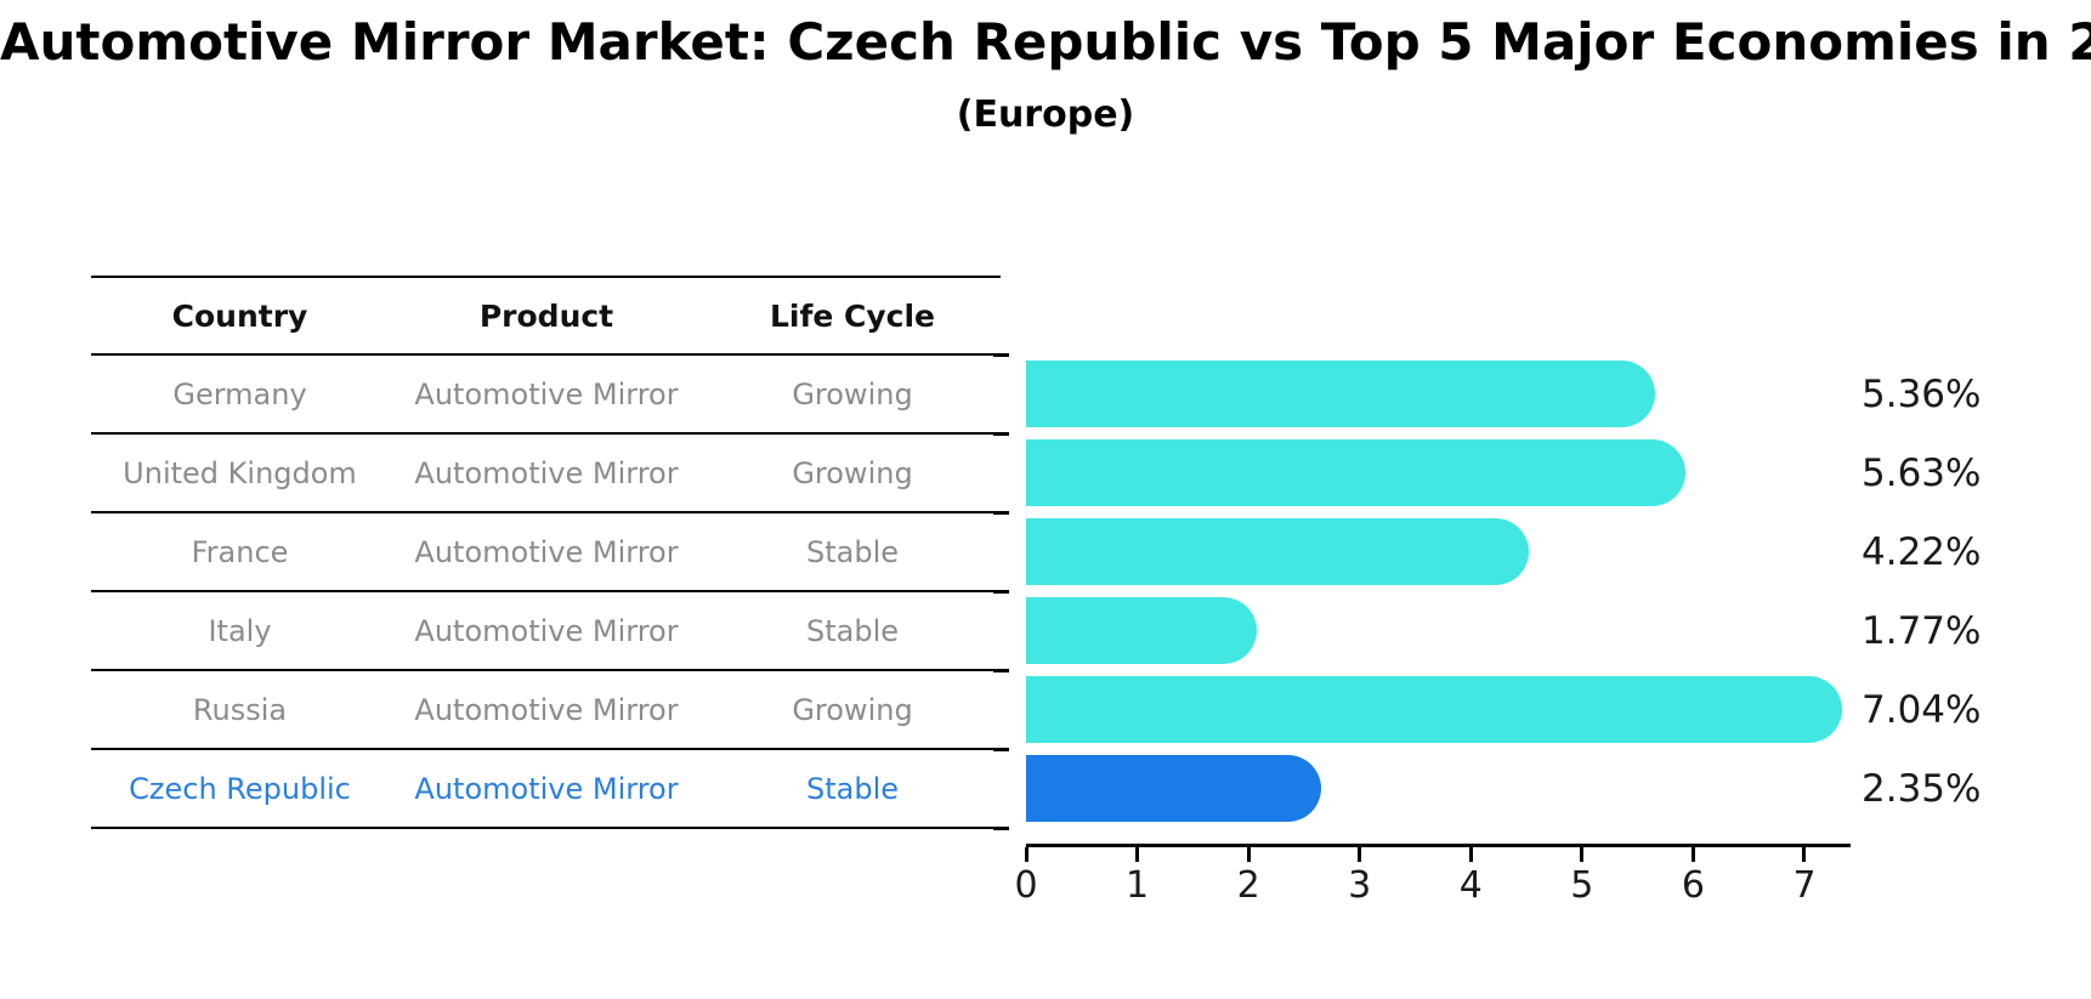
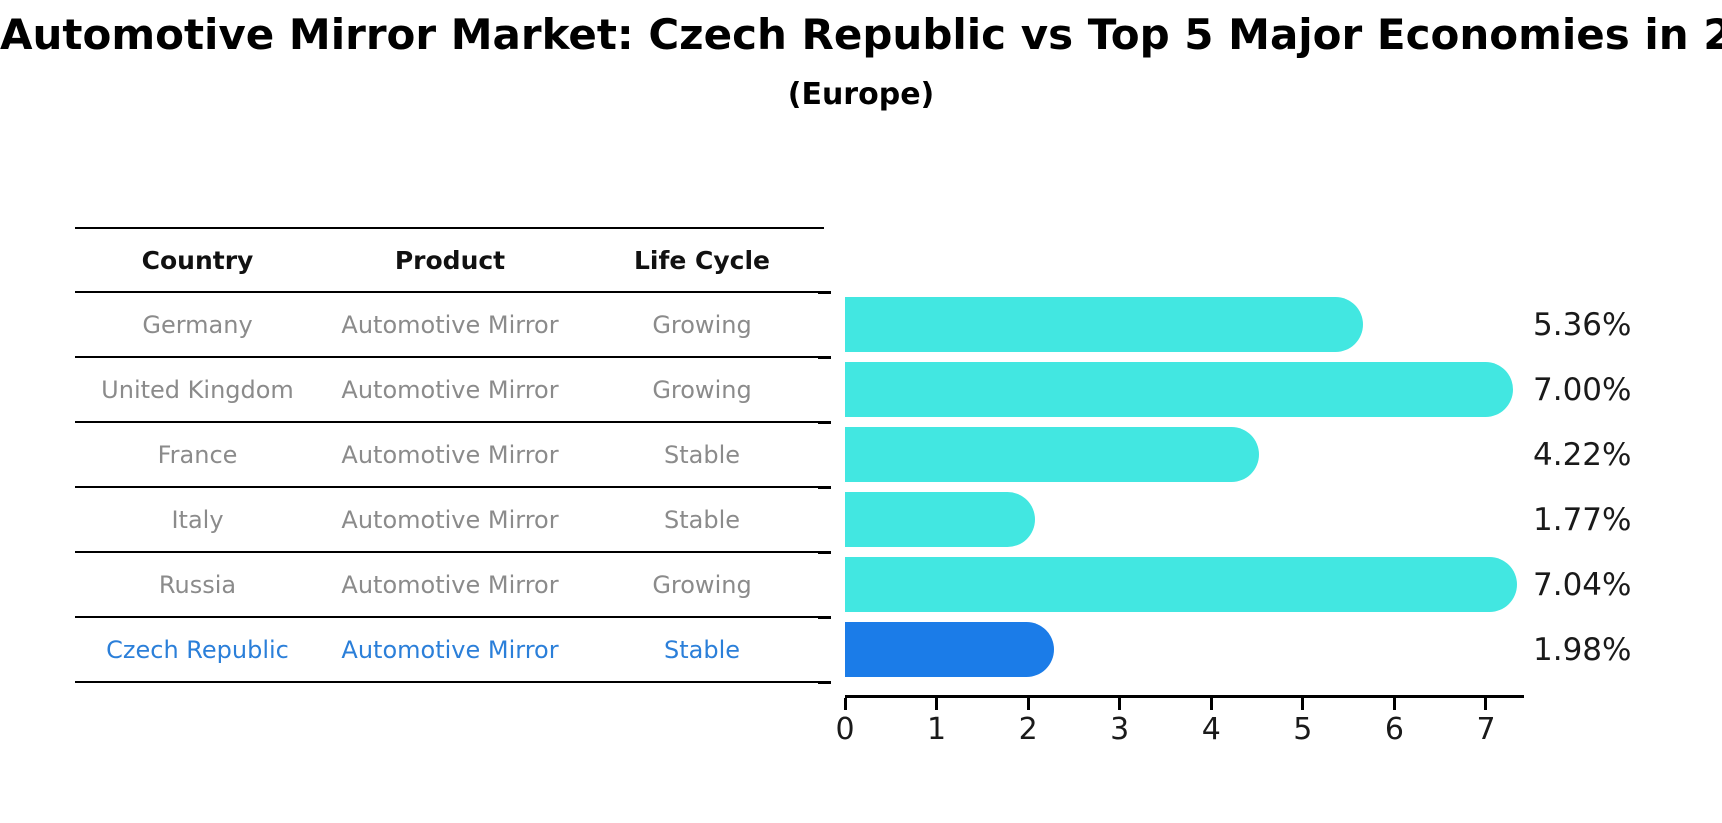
United Kingdom: 5.63% -> 7.00%
Czech Republic: 2.35% -> 1.98%
